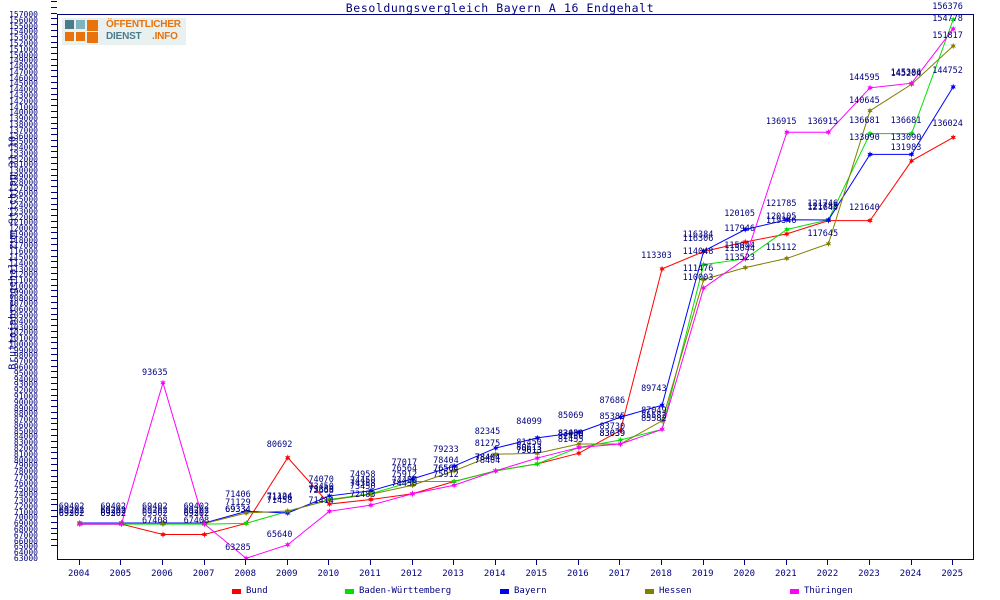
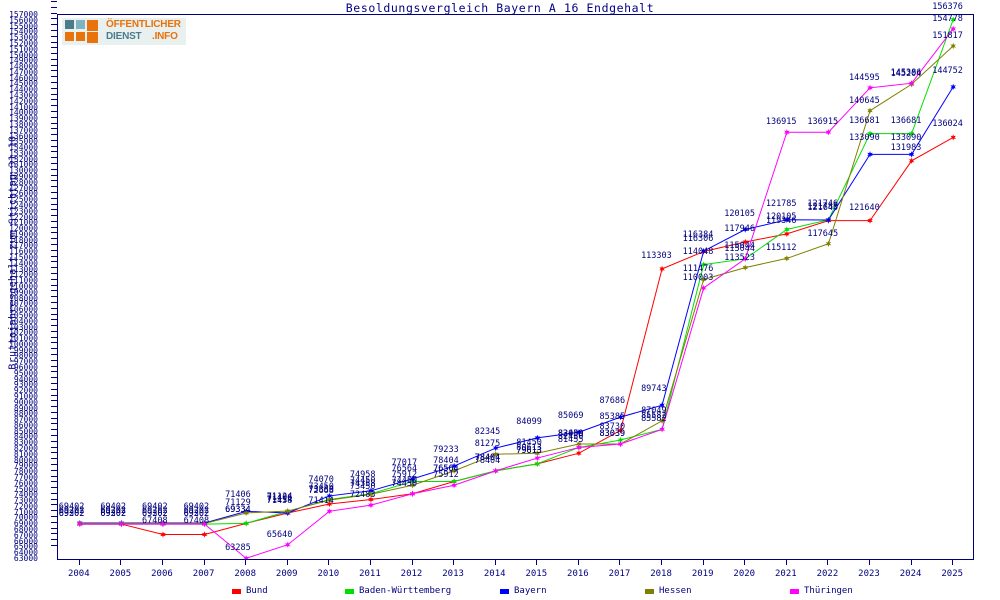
Thüringen/2006: 93635 -> 69202
Bund/2009: 80692 -> 71114
